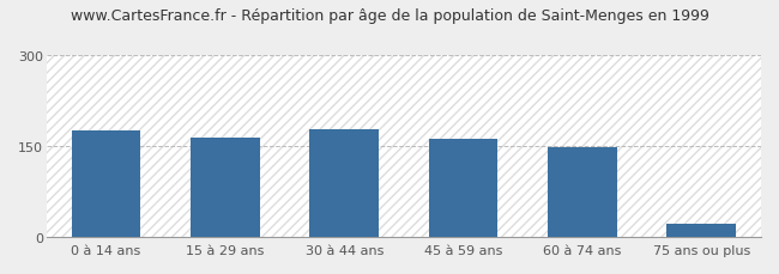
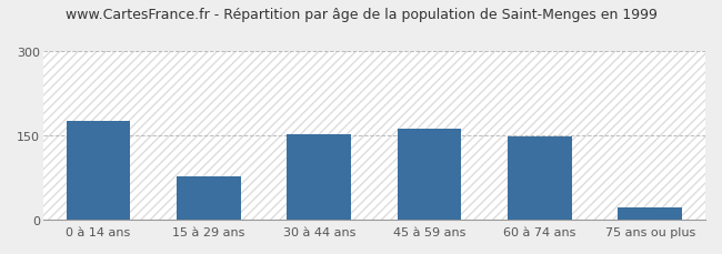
15 à 29 ans: 163 -> 78
30 à 44 ans: 177 -> 152
